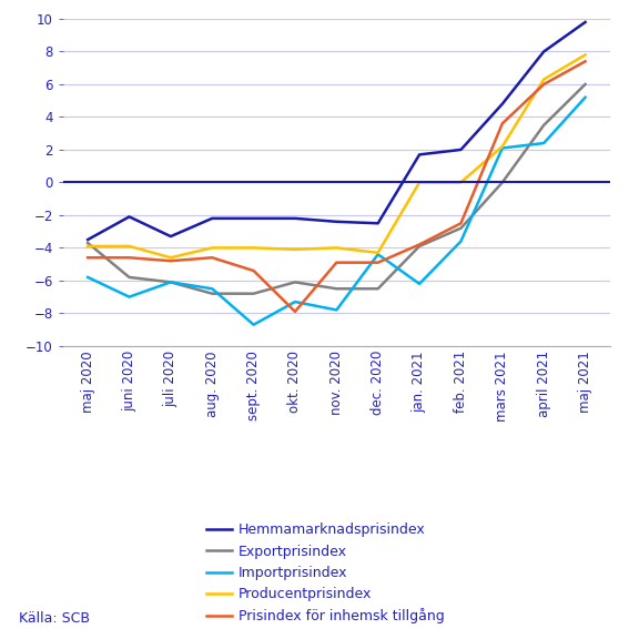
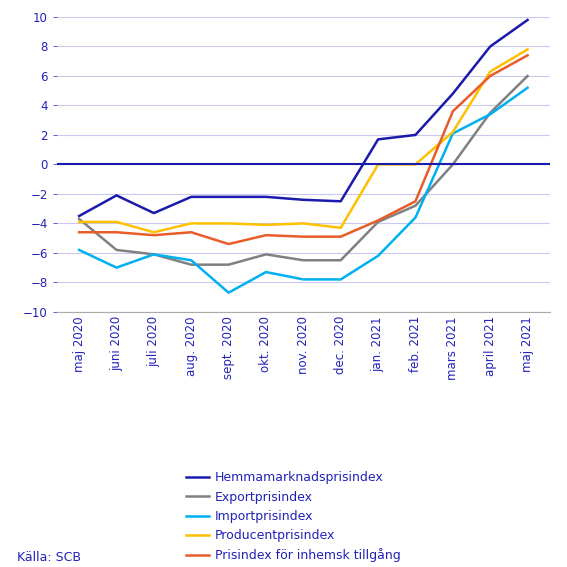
Prisindex för inhemsk tillgång/okt. 2020: -7.9 -> -4.8
Importprisindex/dec. 2020: -4.4 -> -7.8
Importprisindex/april 2021: 2.4 -> 3.4
